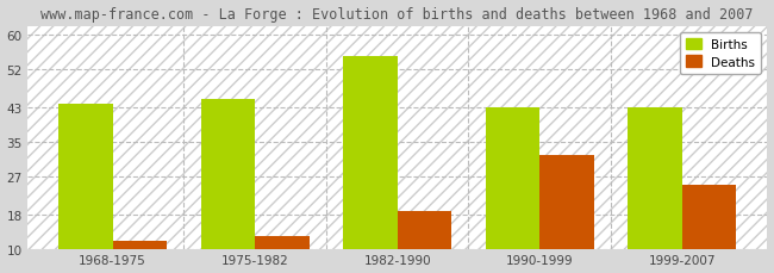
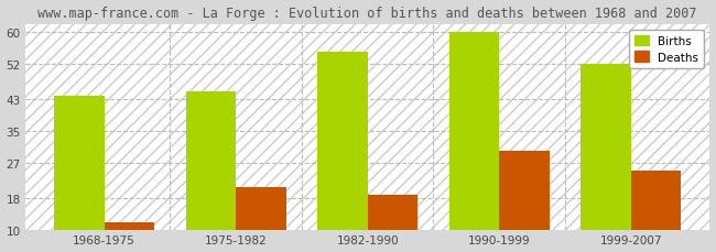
Deaths/1975-1982: 13 -> 21
Births/1990-1999: 43 -> 60
Deaths/1990-1999: 32 -> 30
Births/1999-2007: 43 -> 52
